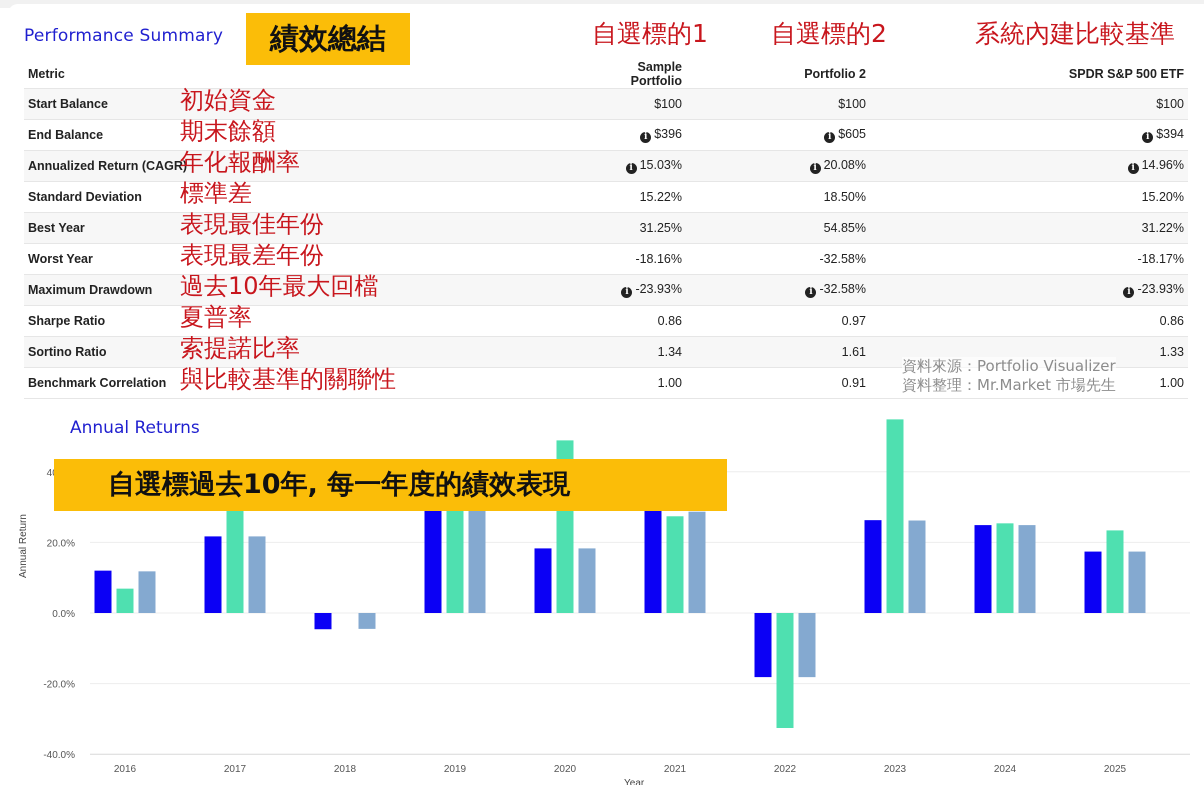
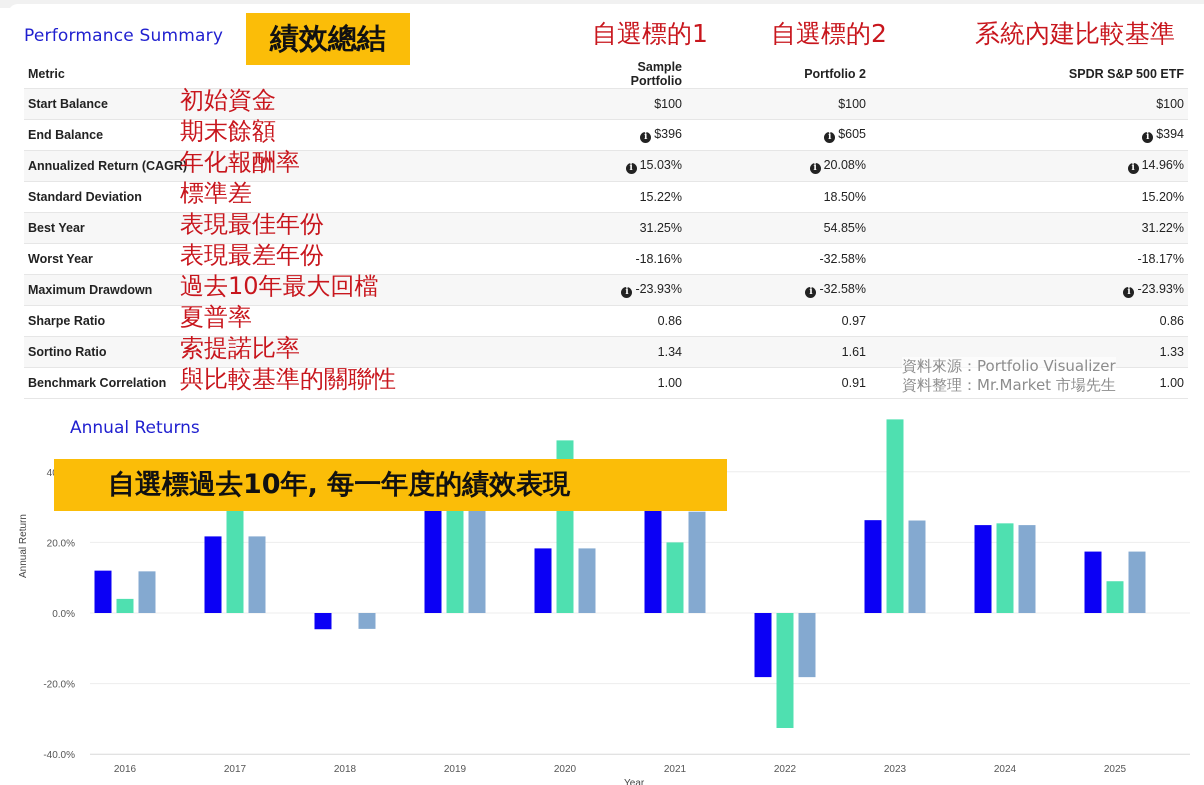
Portfolio 2/2016: 7% -> 4%
Portfolio 2/2021: 27% -> 20%
Portfolio 2/2025: 23% -> 9%
